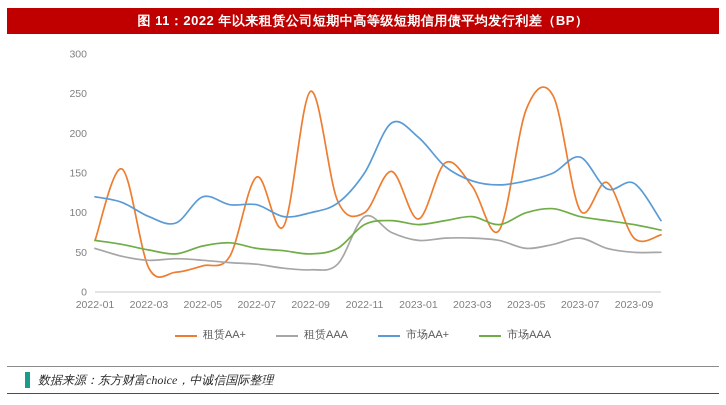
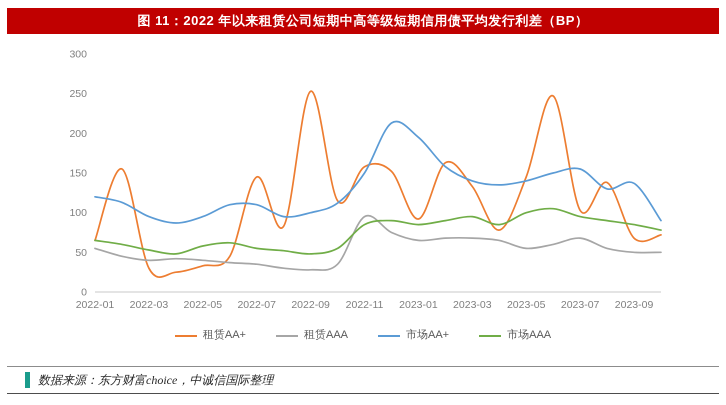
市场AA+/2022-05: 120 -> 100
租赁AA+/2022-11: 100 -> 160
租赁AA+/2023-05: 230 -> 140
市场AA+/2023-07: 170 -> 160
